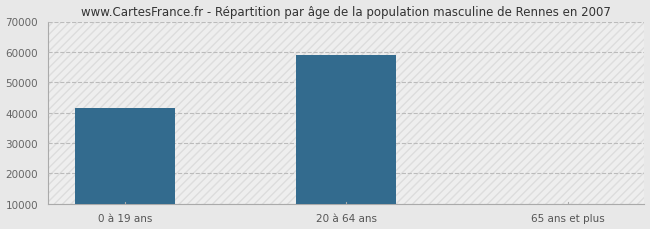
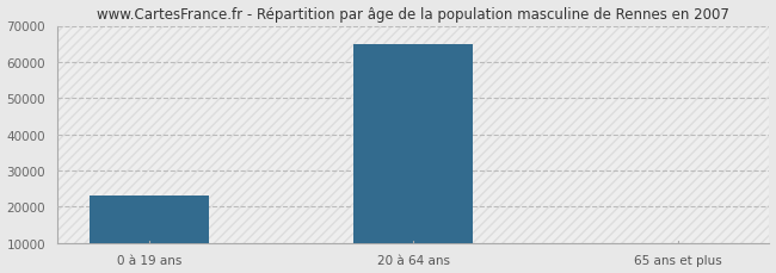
0 à 19 ans: 41500 -> 23000
20 à 64 ans: 59000 -> 65000
